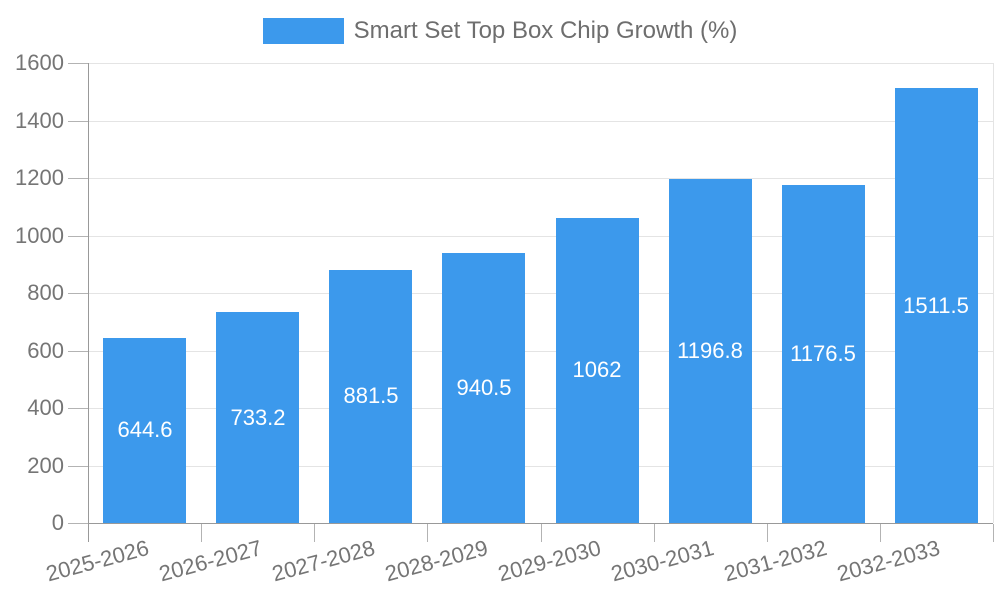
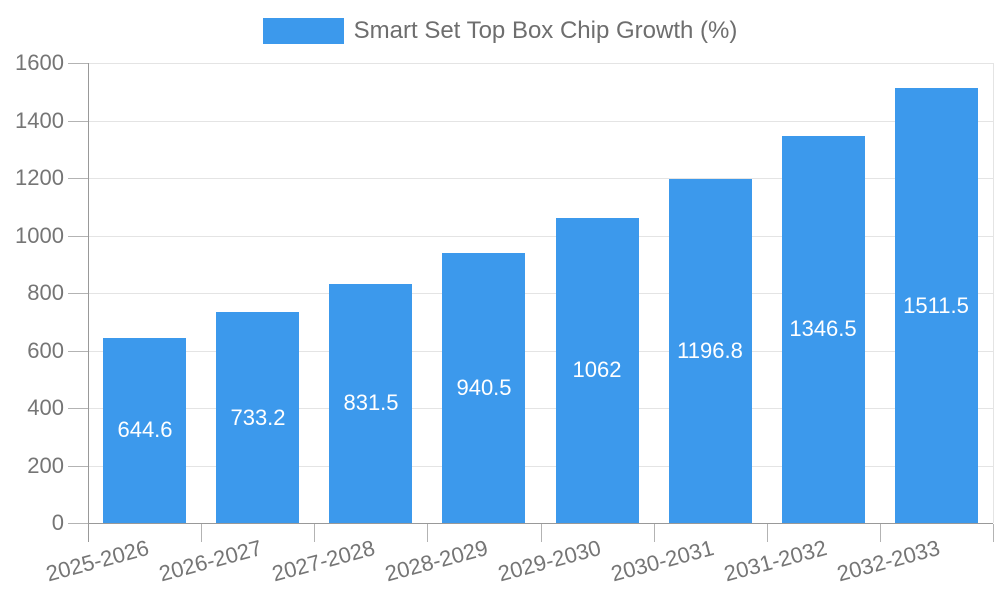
2027-2028: 881.5 -> 831.5
2031-2032: 1176.5 -> 1346.5
